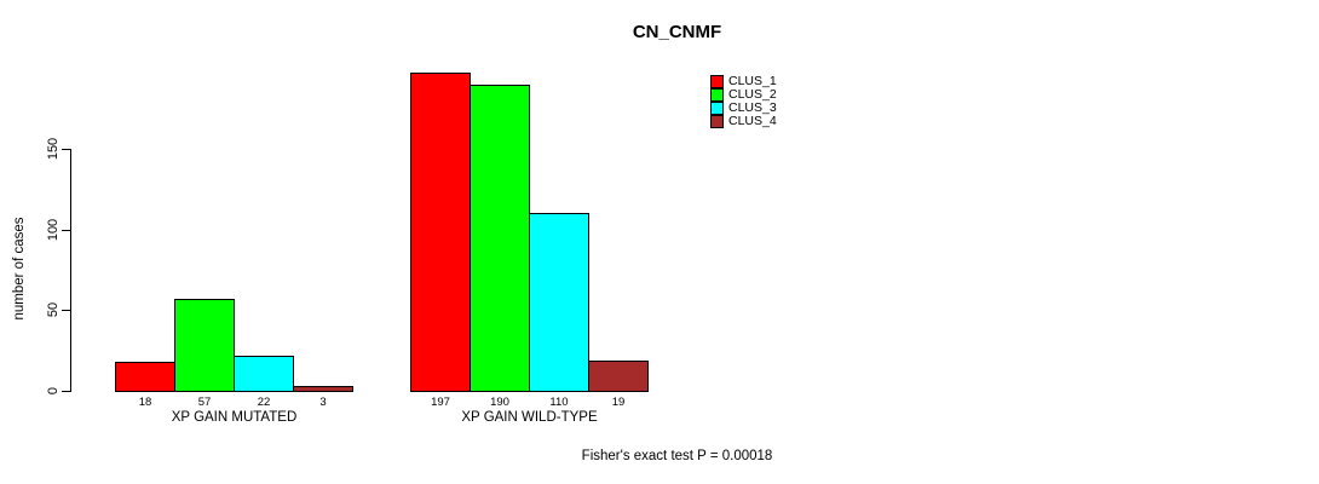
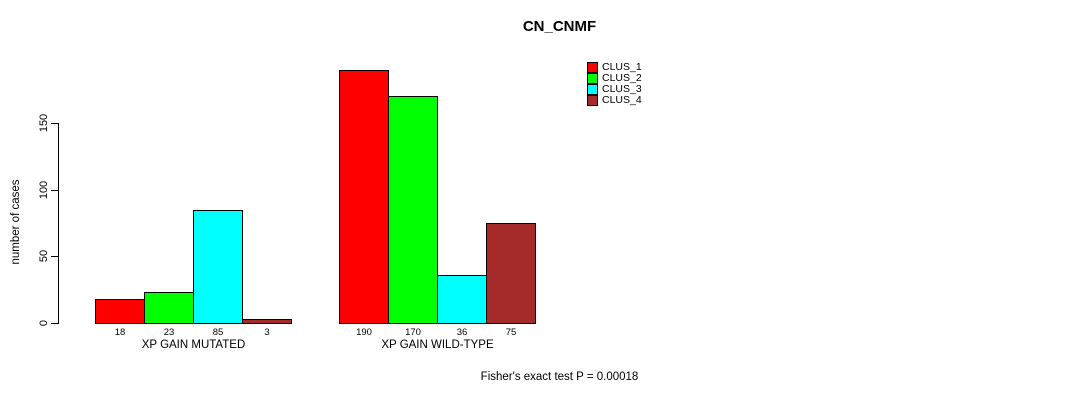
CLUS_2/XP GAIN MUTATED: 57 -> 23
CLUS_3/XP GAIN MUTATED: 22 -> 85
CLUS_1/XP GAIN WILD-TYPE: 197 -> 190
CLUS_2/XP GAIN WILD-TYPE: 190 -> 170
CLUS_3/XP GAIN WILD-TYPE: 110 -> 36
CLUS_4/XP GAIN WILD-TYPE: 19 -> 75
